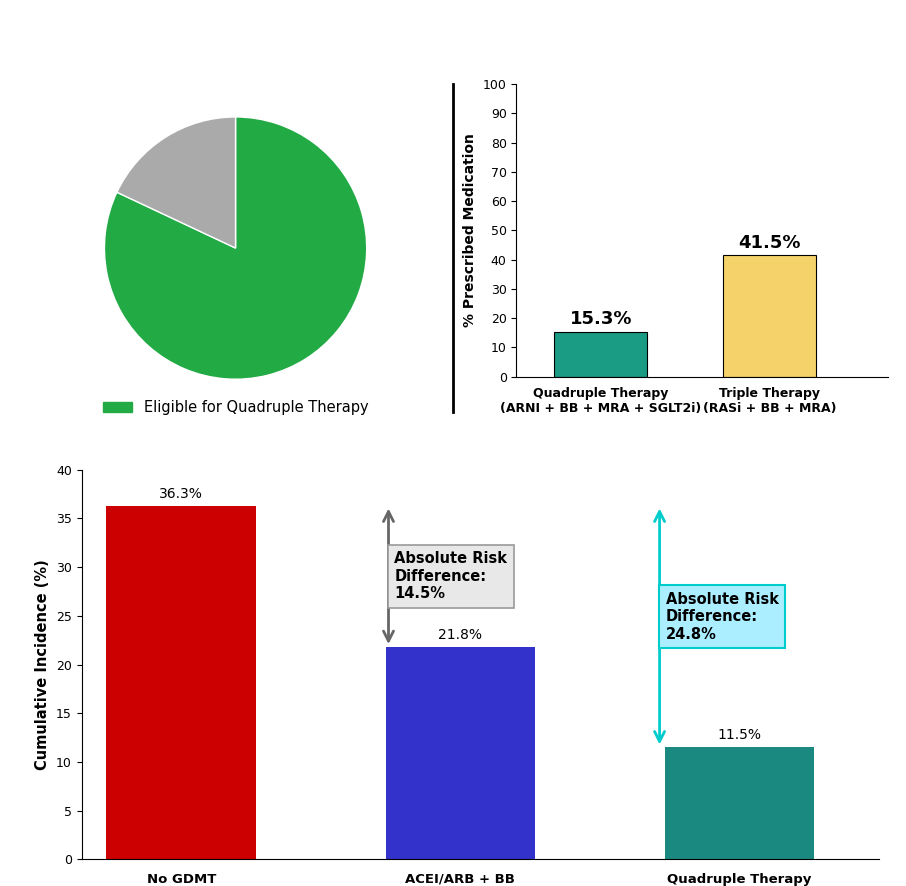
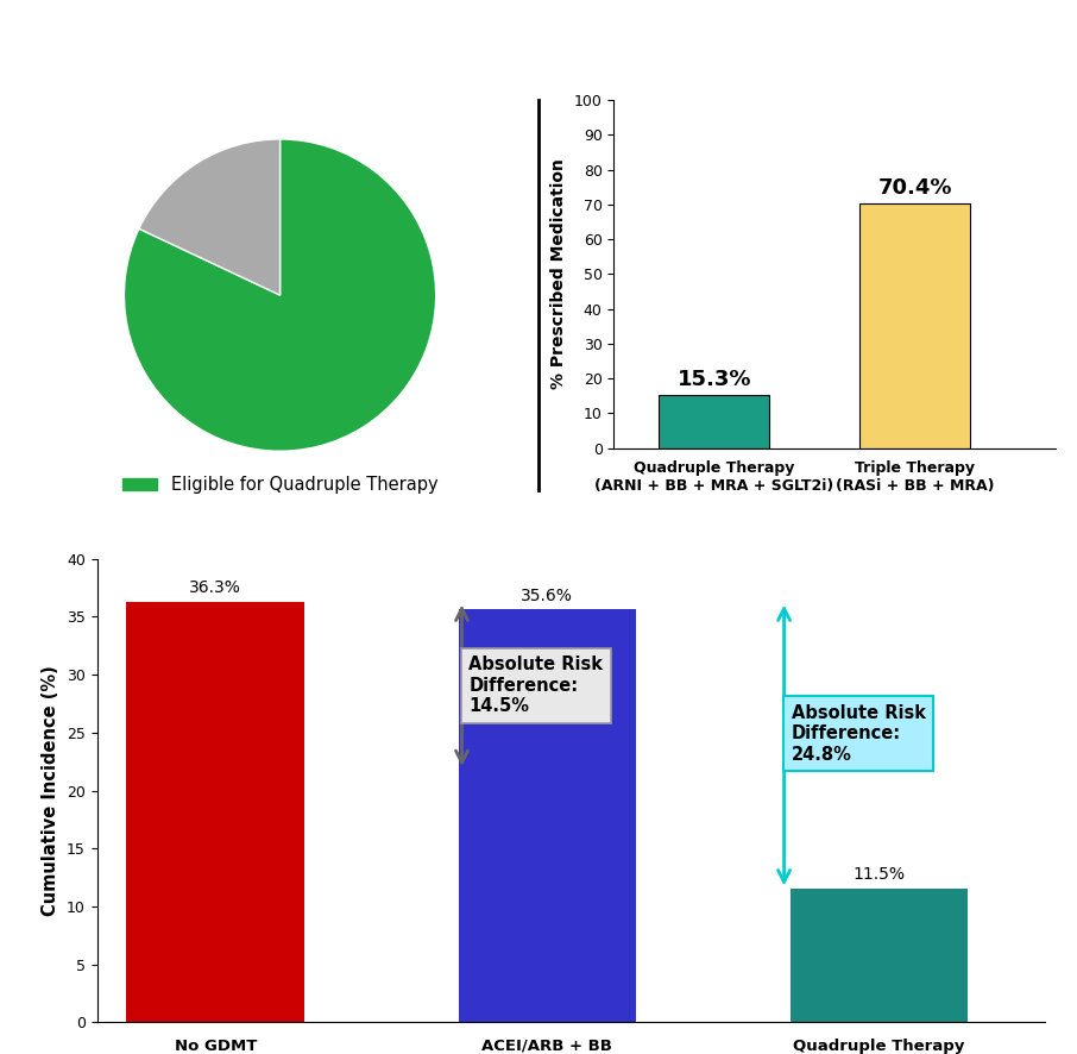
Triple Therapy (RASi + BB + MRA): 41.5% -> 70.4%
ACEI/ARB + BB: 21.8% -> 35.6%
